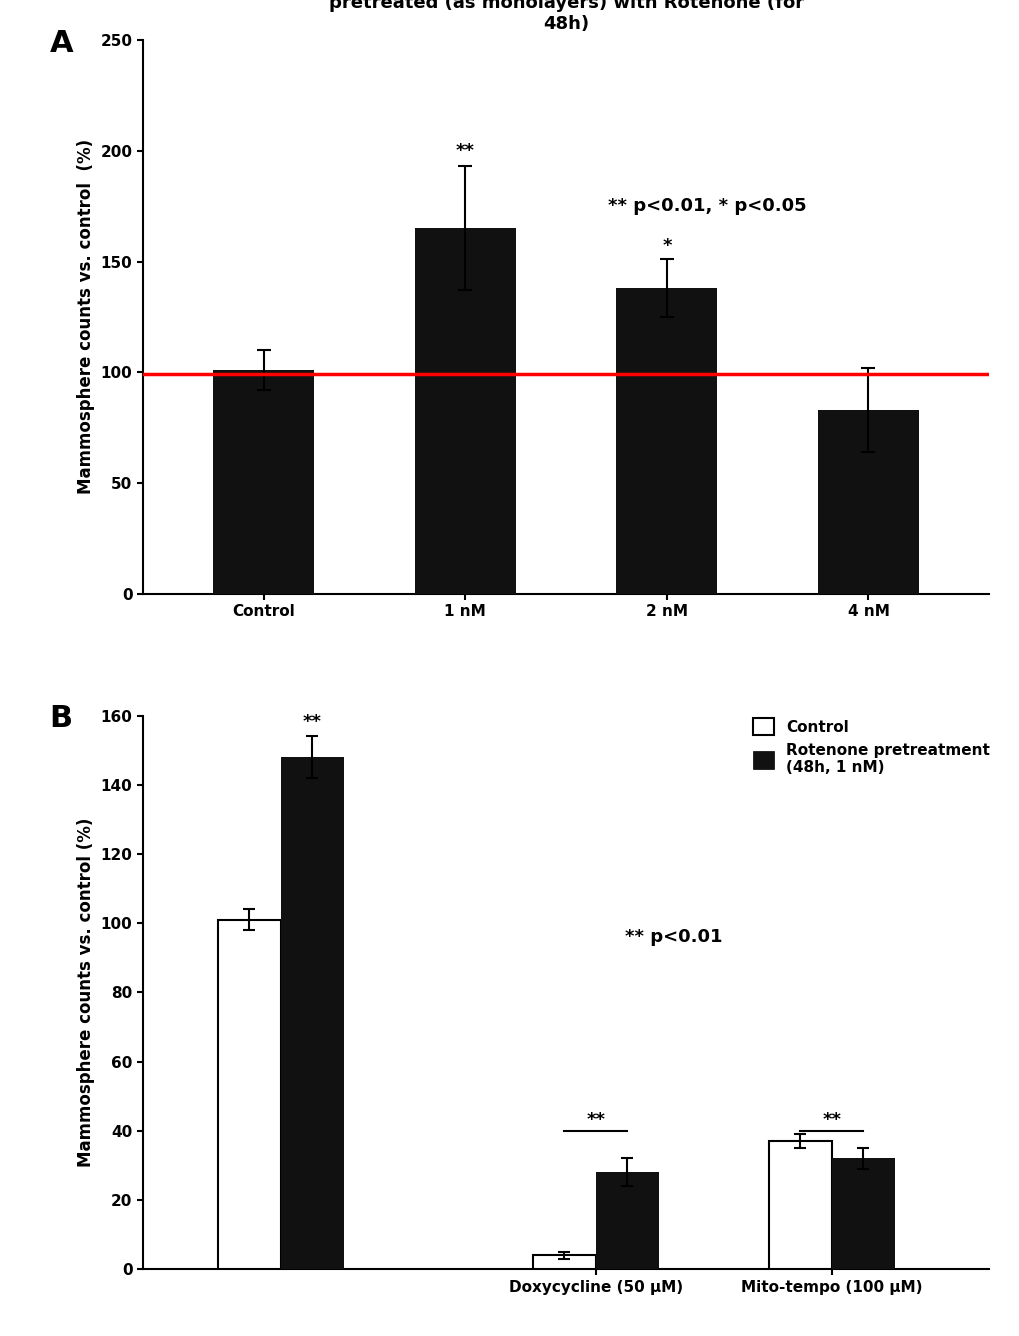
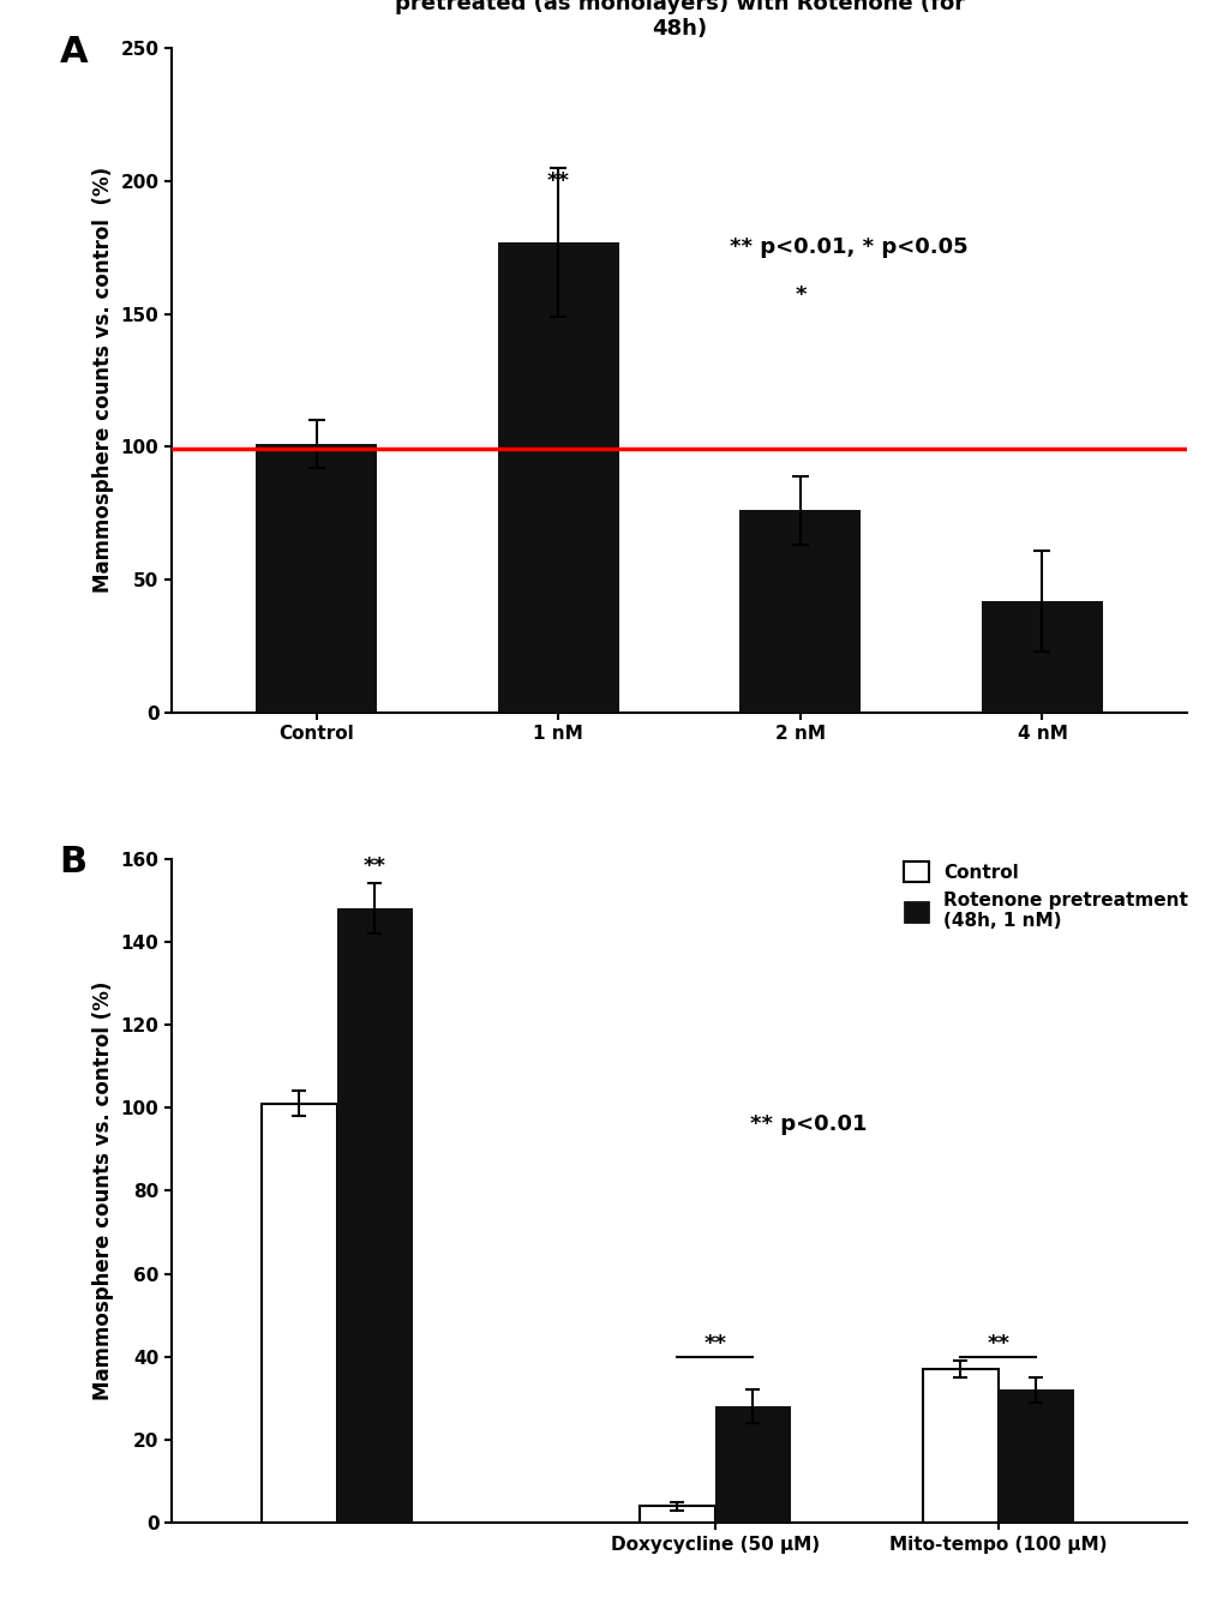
1 nM: 165 -> 177
2 nM: 138 -> 76
4 nM: 83 -> 42
